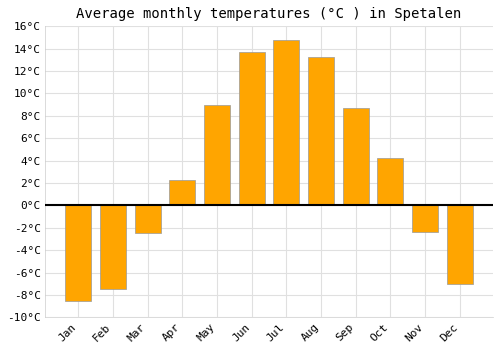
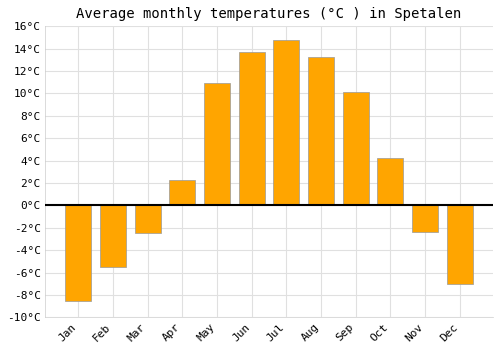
Feb: -7.5°C -> -5.5°C
May: 9.0°C -> 10.9°C
Sep: 8.7°C -> 10.1°C
